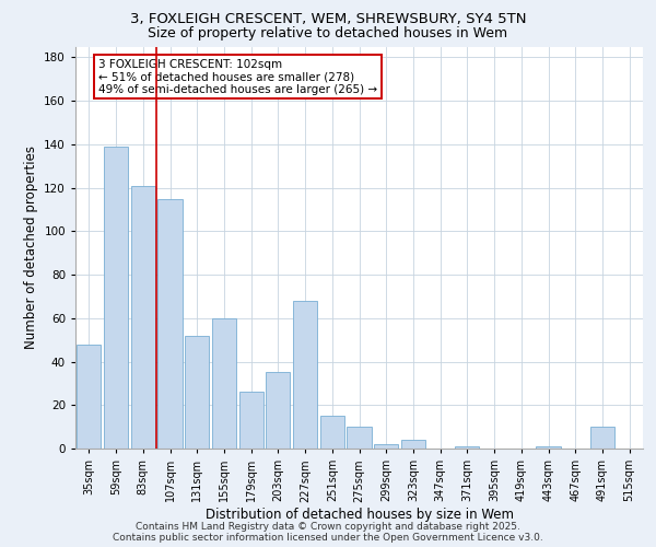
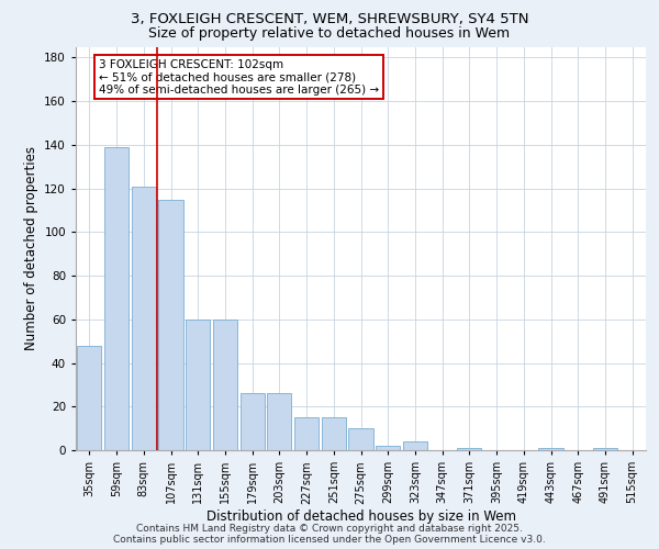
131sqm: 52 -> 60
203sqm: 35 -> 26
227sqm: 68 -> 15
491sqm: 10 -> 1
